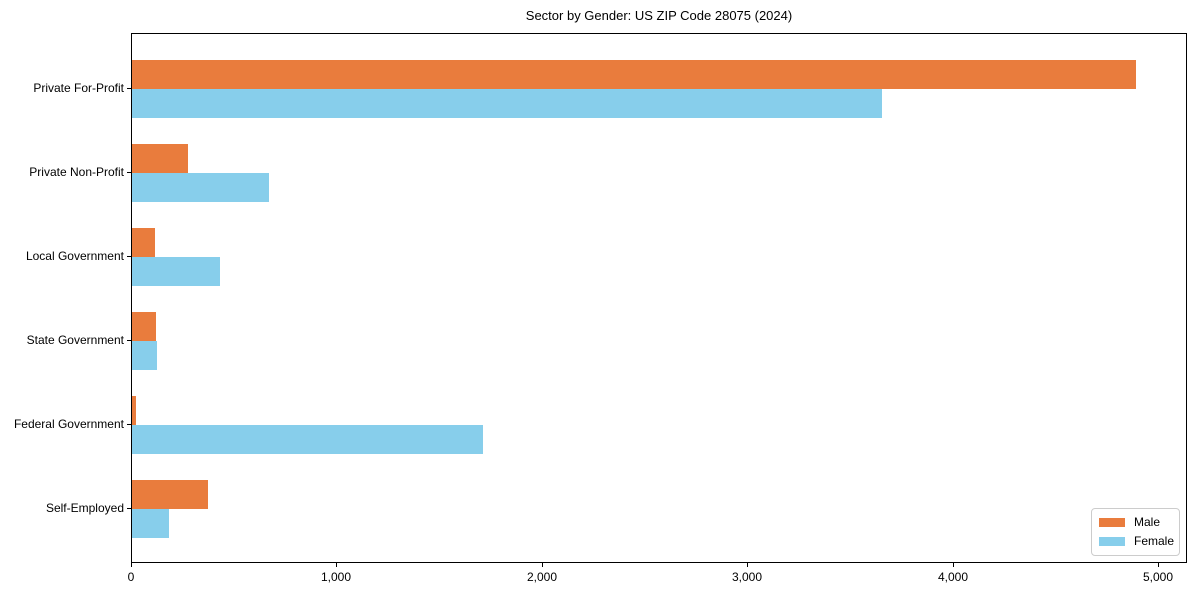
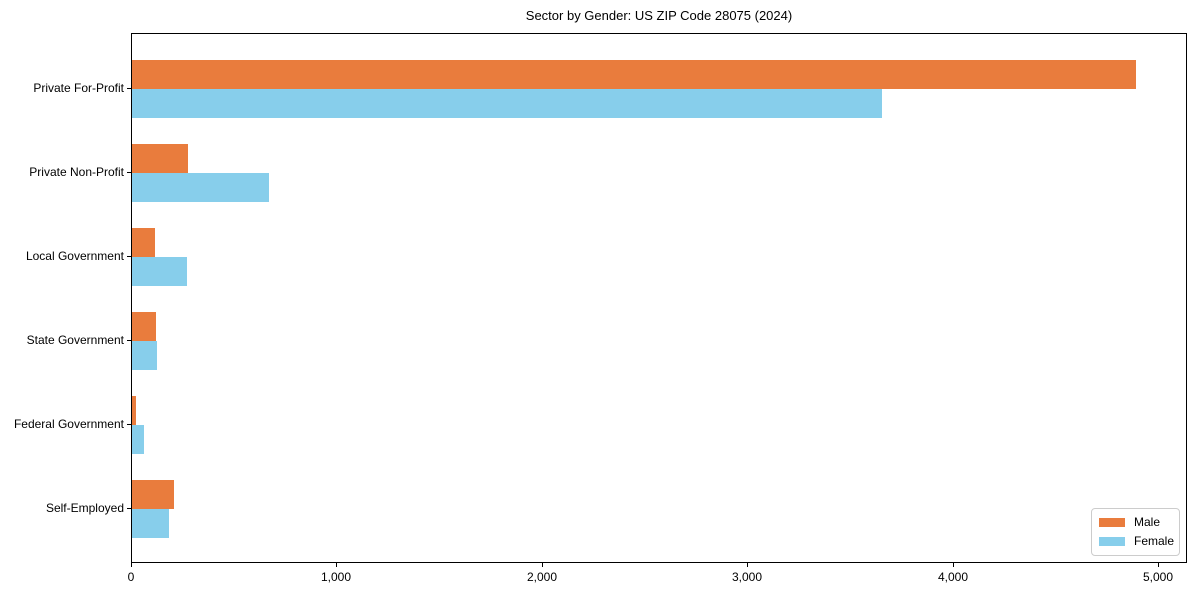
Female/Local Government: 430 -> 270
Female/Federal Government: 1710 -> 60
Male/Self-Employed: 370 -> 200
